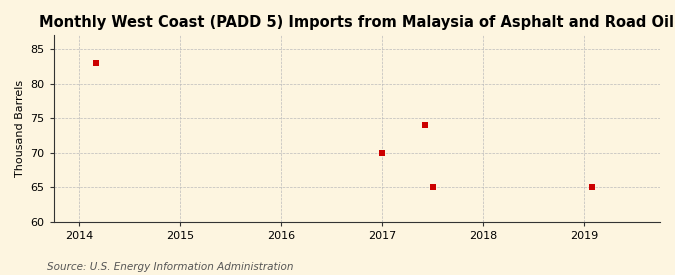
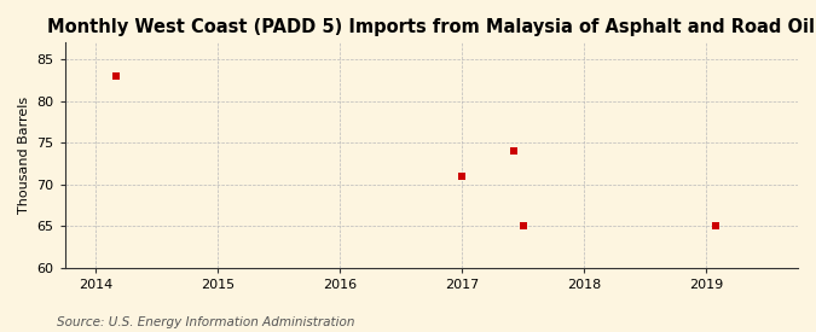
2017: 70 -> 71
